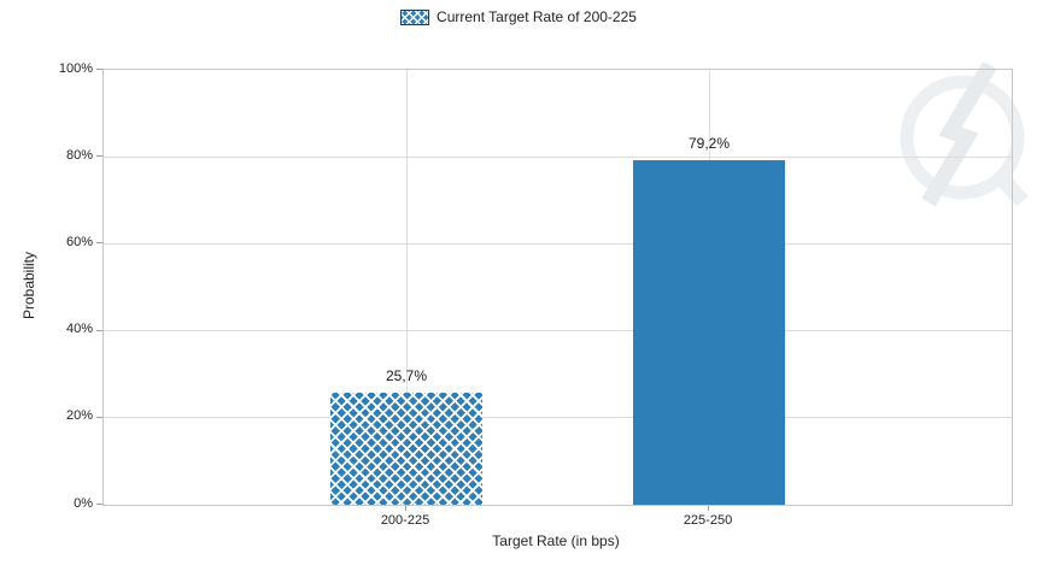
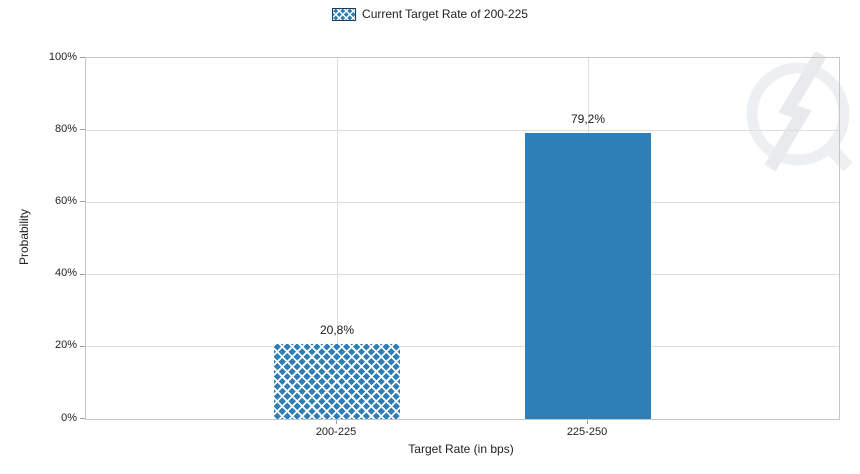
200-225: 25,7% -> 20,8%
